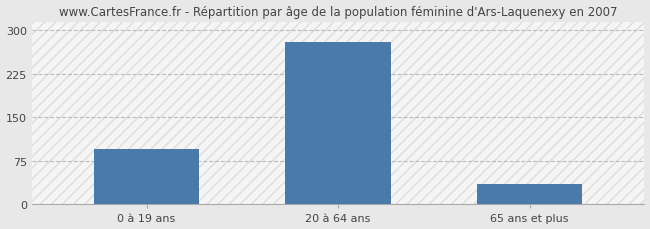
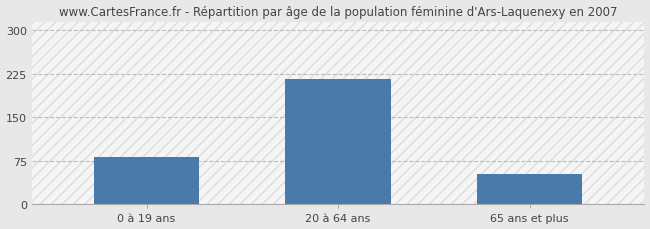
0 à 19 ans: 95 -> 82
20 à 64 ans: 280 -> 216
65 ans et plus: 35 -> 52
